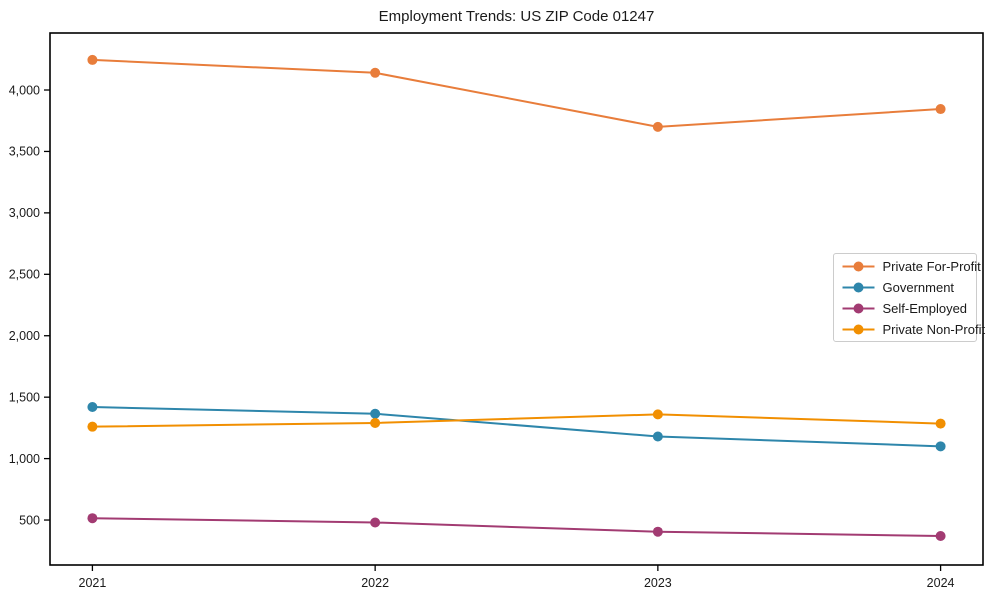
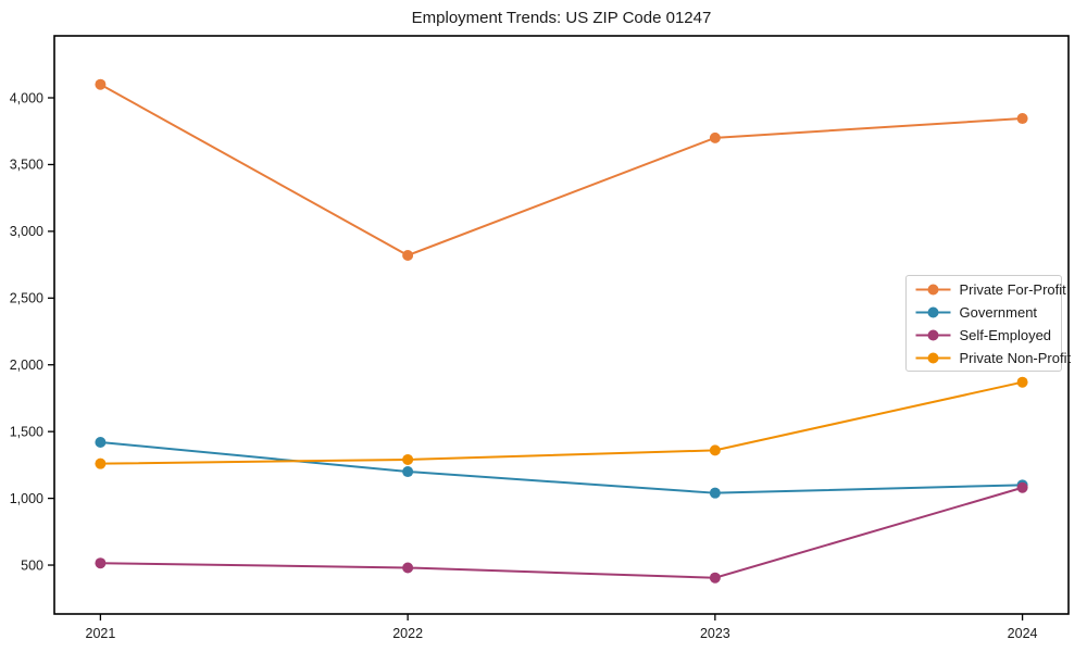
Private For-Profit/2021: 4240 -> 4100
Private For-Profit/2022: 4140 -> 2820
Government/2022: 1360 -> 1200
Government/2023: 1180 -> 1040
Self-Employed/2024: 370 -> 1080
Private Non-Profit/2024: 1280 -> 1870
